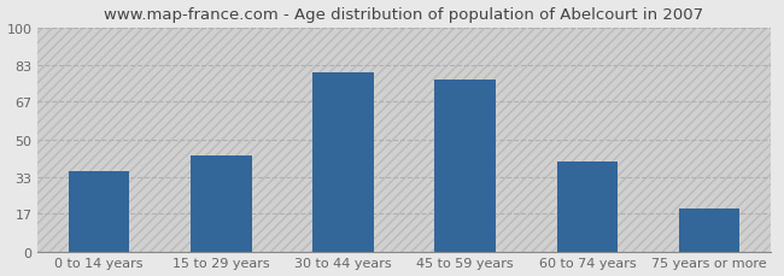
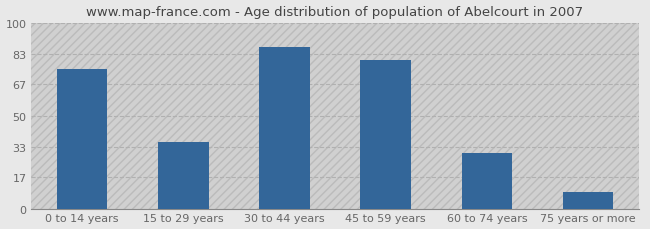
0 to 14 years: 36 -> 75
15 to 29 years: 43 -> 36
30 to 44 years: 80 -> 87
45 to 59 years: 77 -> 80
60 to 74 years: 40 -> 30
75 years or more: 19 -> 9
